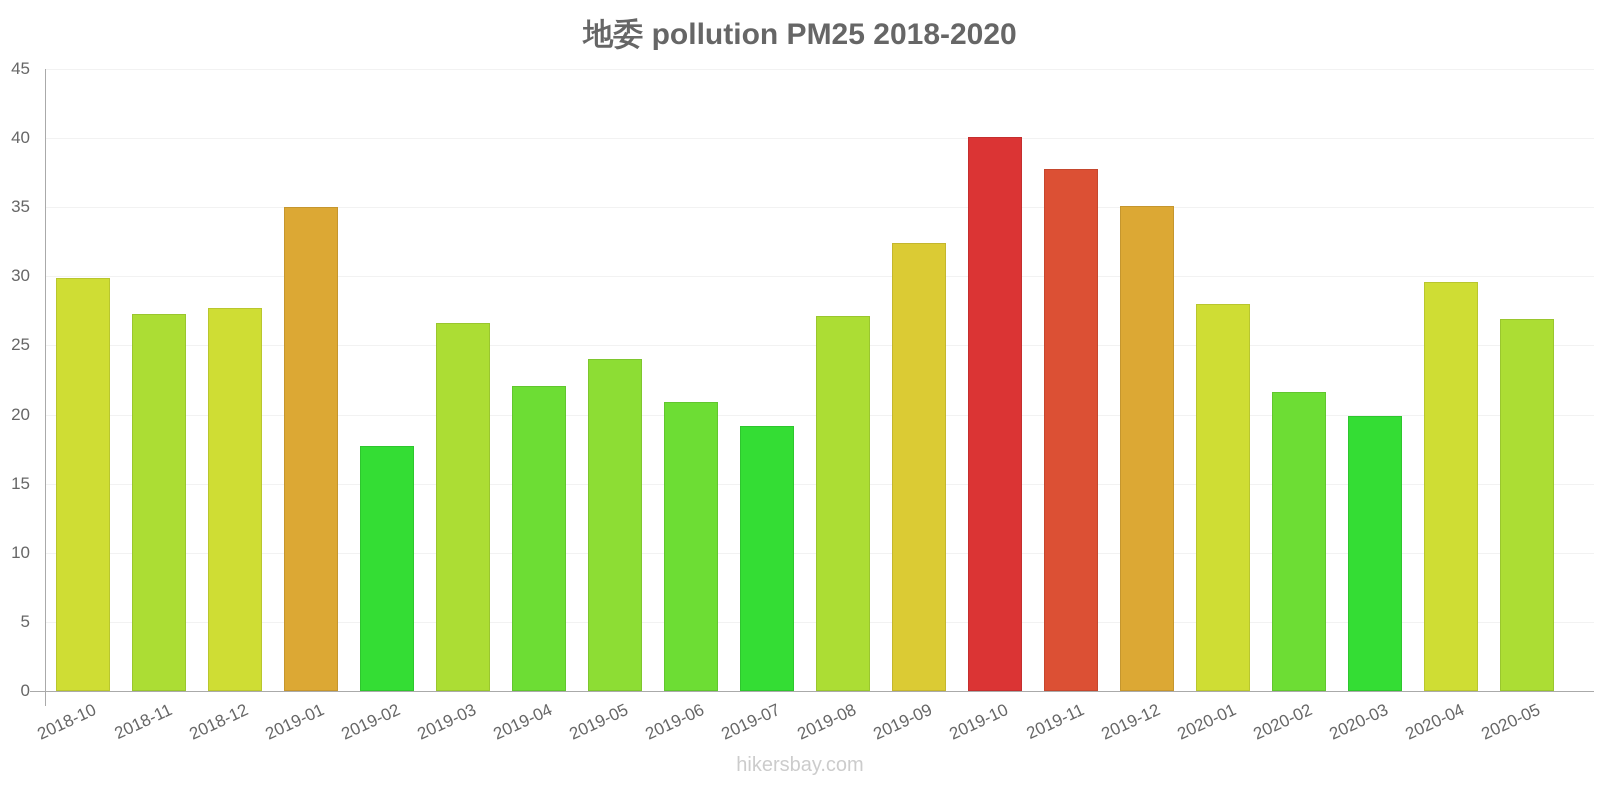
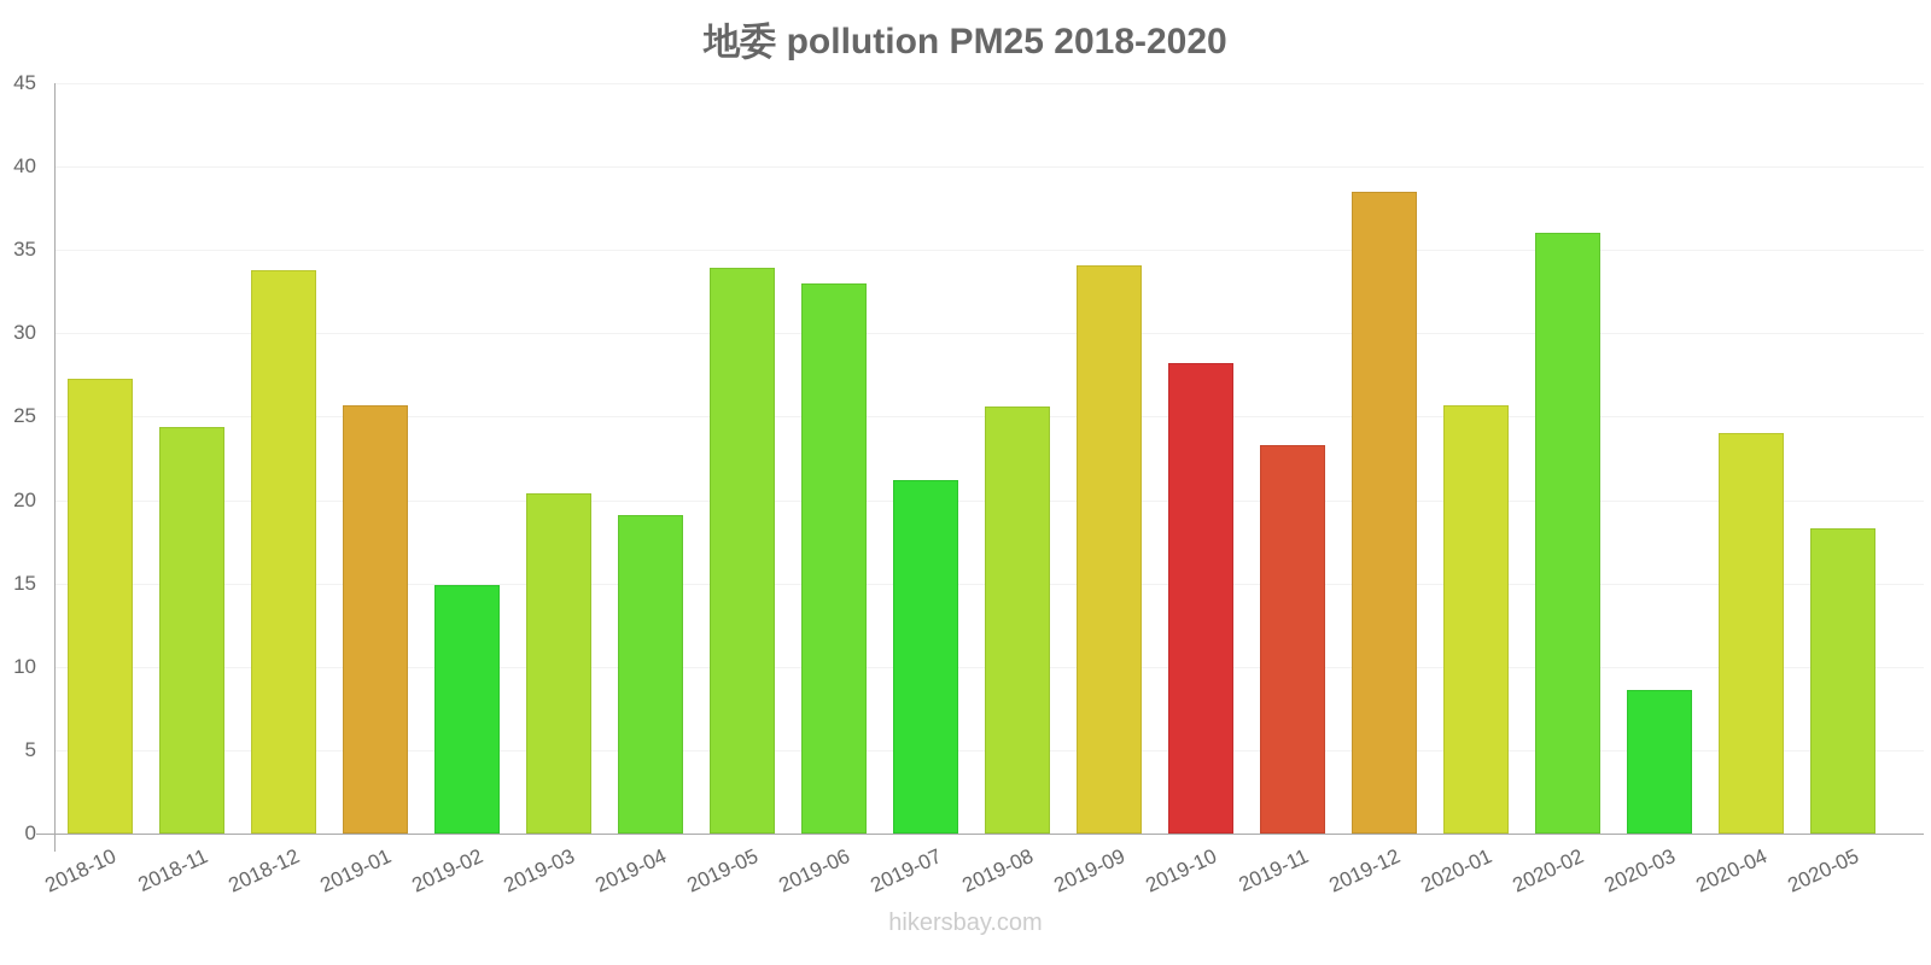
2018-10: 29.9 -> 27.3
2018-11: 27.3 -> 24.4
2018-12: 27.7 -> 33.8
2019-01: 35.0 -> 25.7
2019-02: 17.7 -> 14.9
2019-03: 26.6 -> 20.4
2019-04: 22.1 -> 19.1
2019-05: 24.0 -> 33.9
2019-06: 20.9 -> 33.0
2019-07: 19.2 -> 21.2
2019-08: 27.1 -> 25.6
2019-09: 32.4 -> 34.1
2019-10: 40.1 -> 28.2
2019-11: 37.8 -> 23.3
2019-12: 35.1 -> 38.5
2020-01: 28.0 -> 25.7
2020-02: 21.6 -> 36.0
2020-03: 19.9 -> 8.6
2020-04: 29.6 -> 24.0
2020-05: 26.9 -> 18.3
